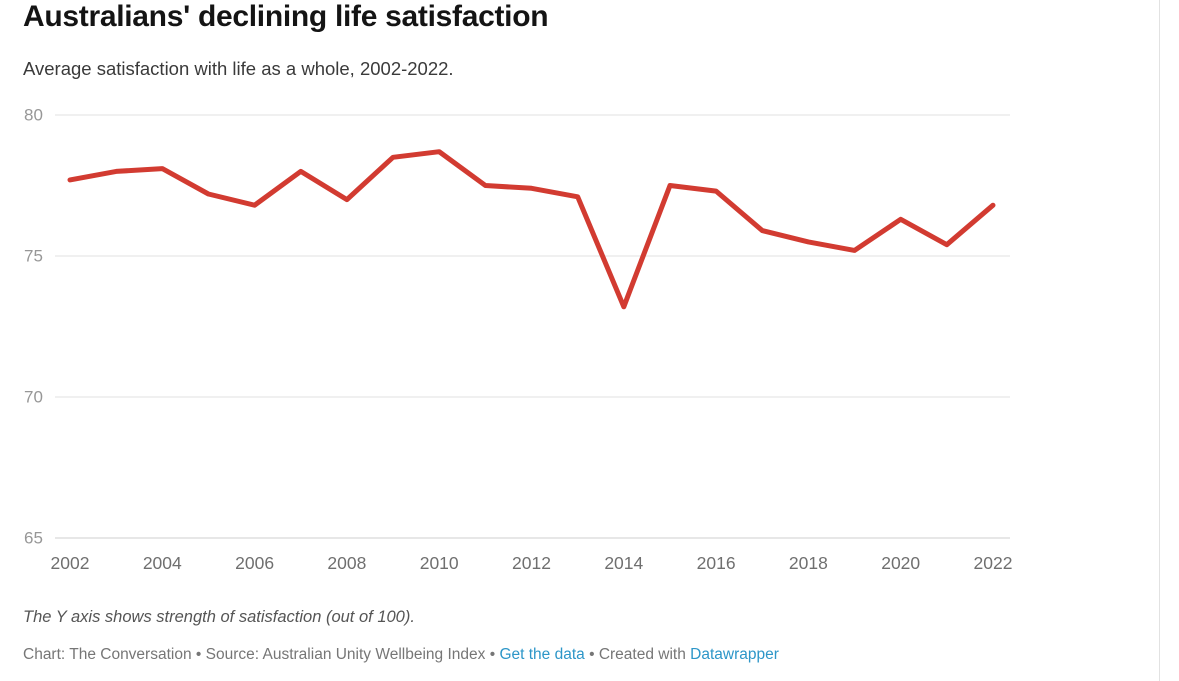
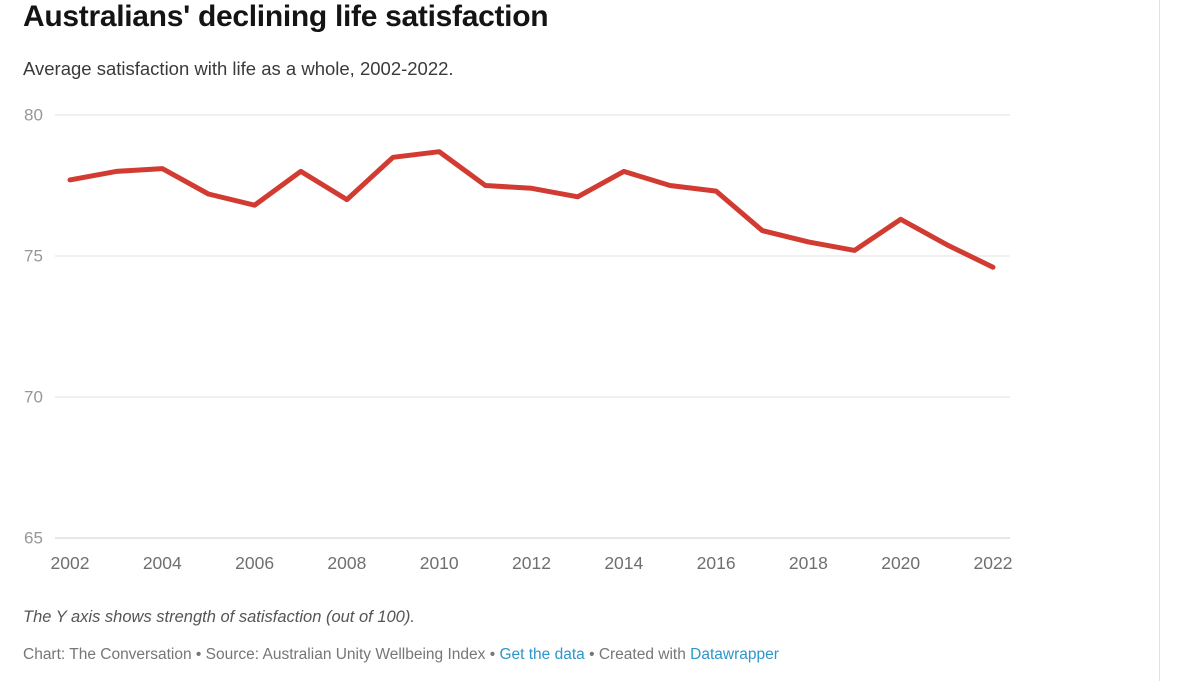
2014: 73.2 -> 78.0
2022: 76.8 -> 74.6
